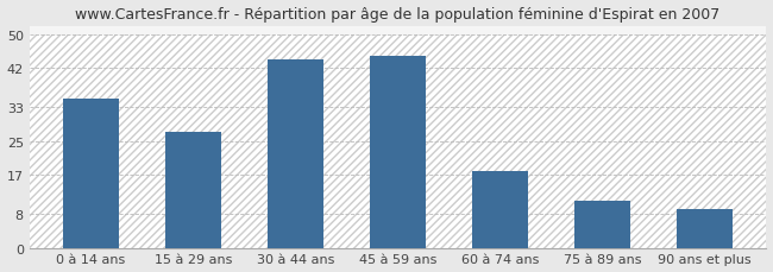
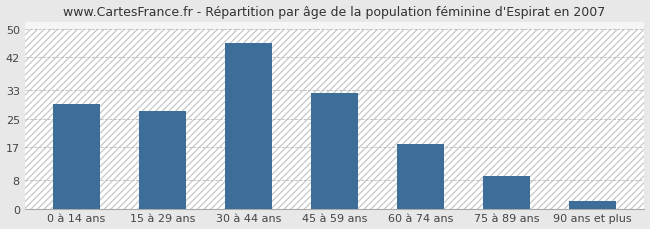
0 à 14 ans: 35 -> 29
30 à 44 ans: 44 -> 46
45 à 59 ans: 45 -> 32
75 à 89 ans: 11 -> 9
90 ans et plus: 9 -> 2
